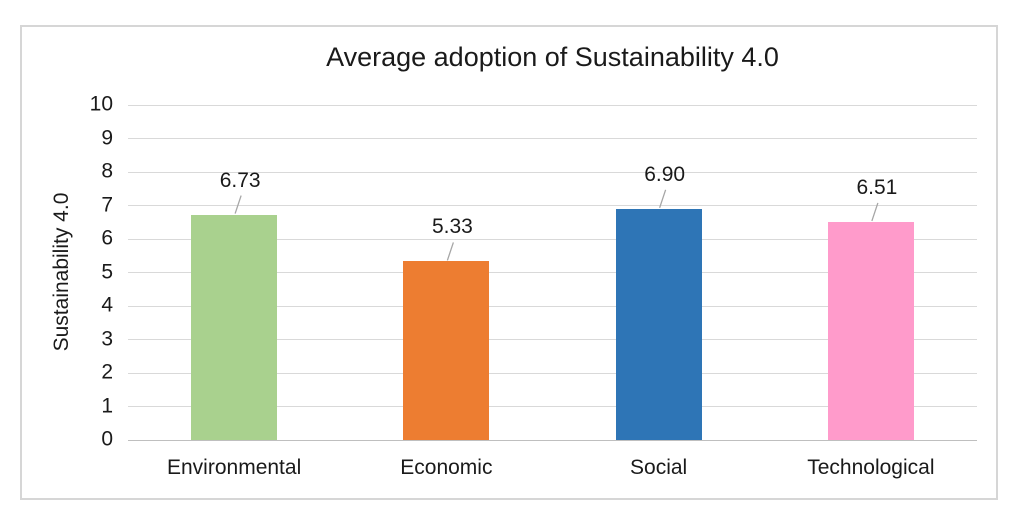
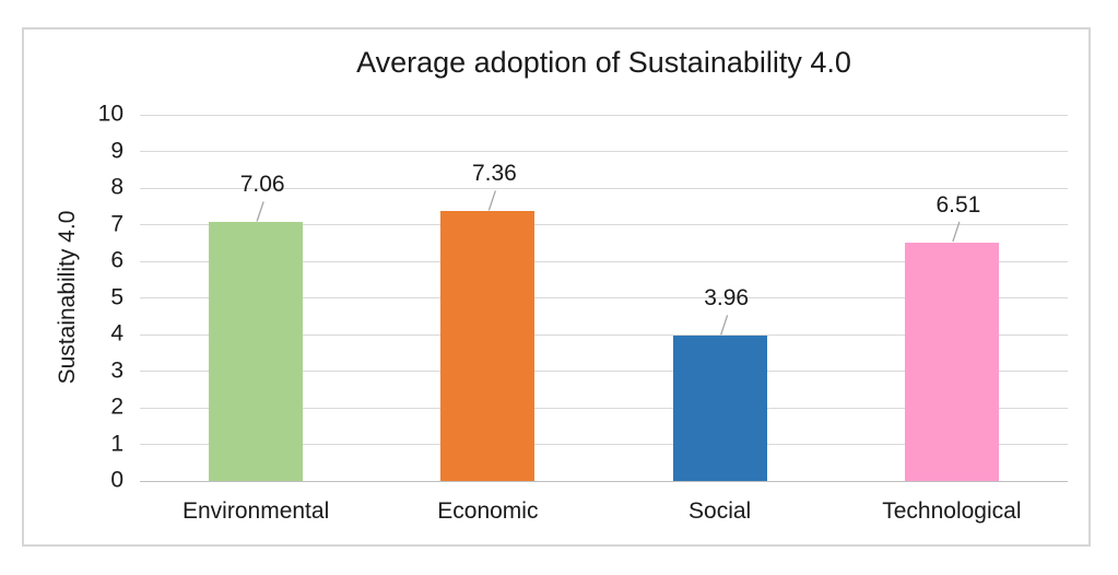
Environmental: 6.73 -> 7.06
Economic: 5.33 -> 7.36
Social: 6.90 -> 3.96
